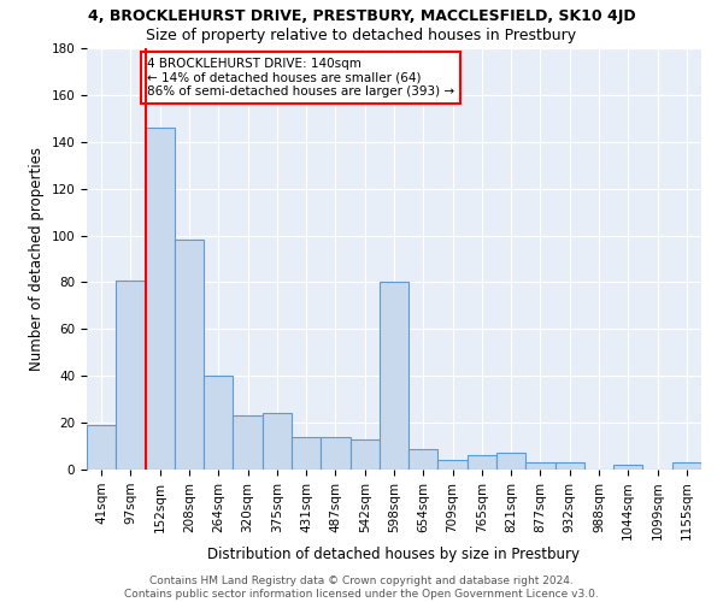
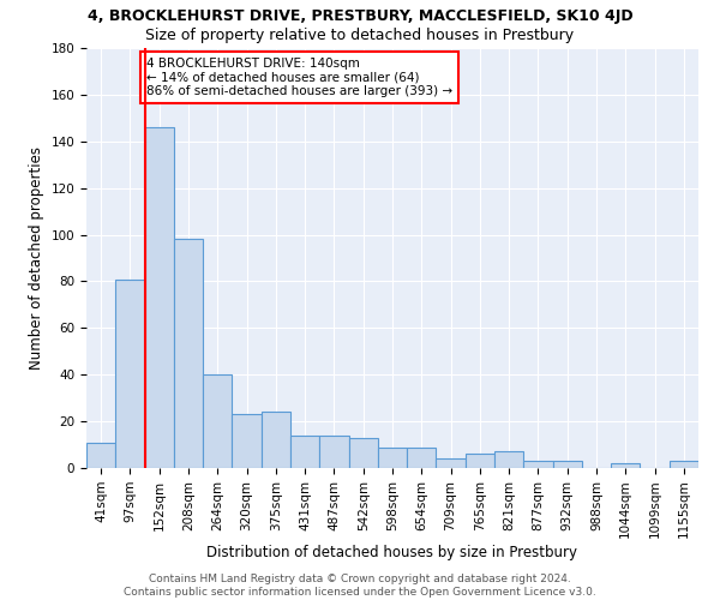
41sqm: 19 -> 11
598sqm: 80 -> 9
